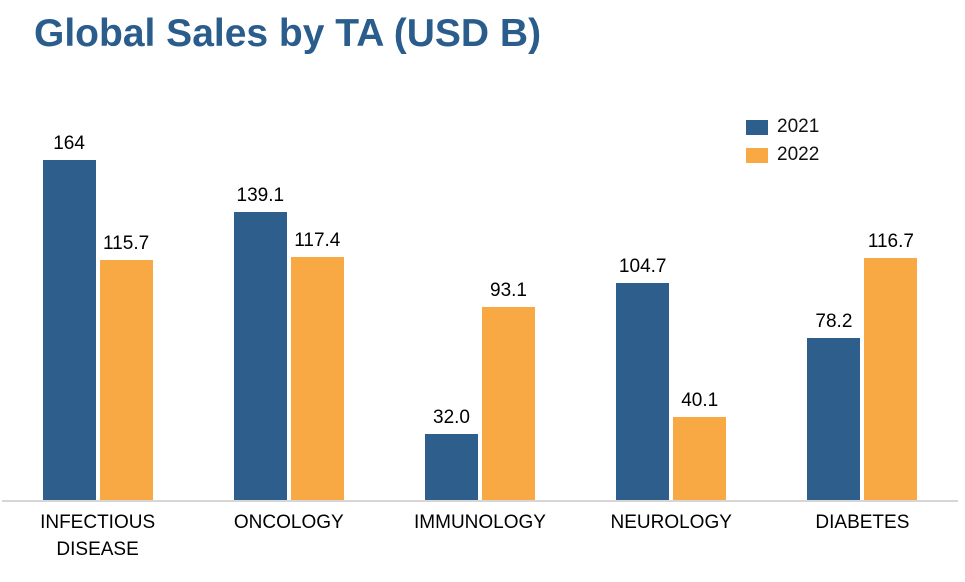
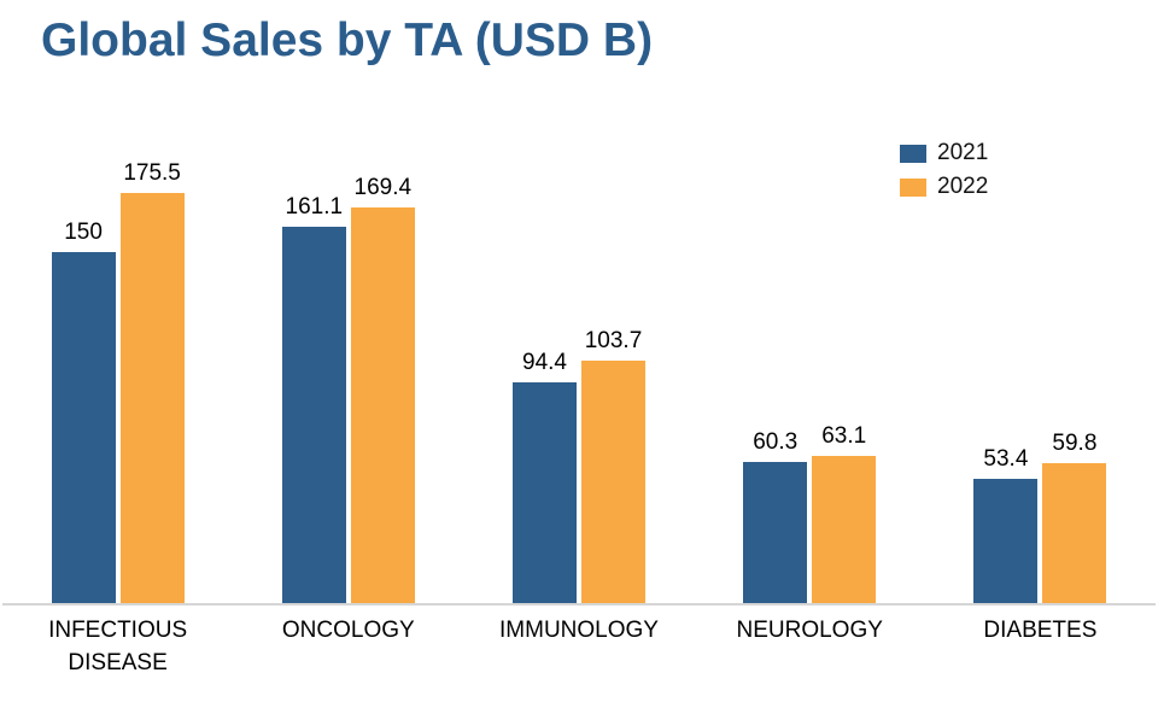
2021/INFECTIOUS DISEASE: 164 -> 150
2022/INFECTIOUS DISEASE: 115.7 -> 175.5
2021/ONCOLOGY: 139.1 -> 161.1
2022/ONCOLOGY: 117.4 -> 169.4
2021/IMMUNOLOGY: 32.0 -> 94.4
2022/IMMUNOLOGY: 93.1 -> 103.7
2021/NEUROLOGY: 104.7 -> 60.3
2022/NEUROLOGY: 40.1 -> 63.1
2021/DIABETES: 78.2 -> 53.4
2022/DIABETES: 116.7 -> 59.8
